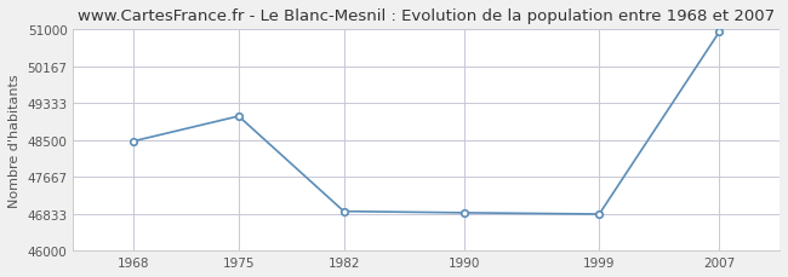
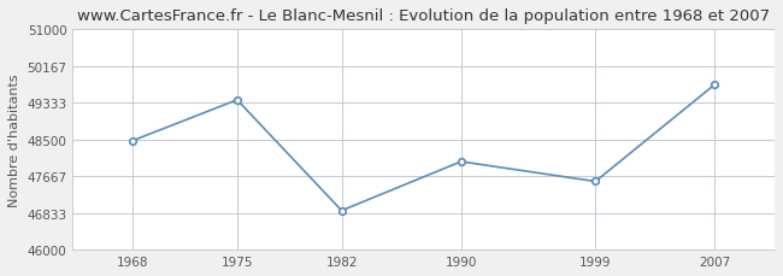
1975: 49040 -> 49400
1990: 46860 -> 48000
1999: 46830 -> 47550
2007: 50950 -> 49750
